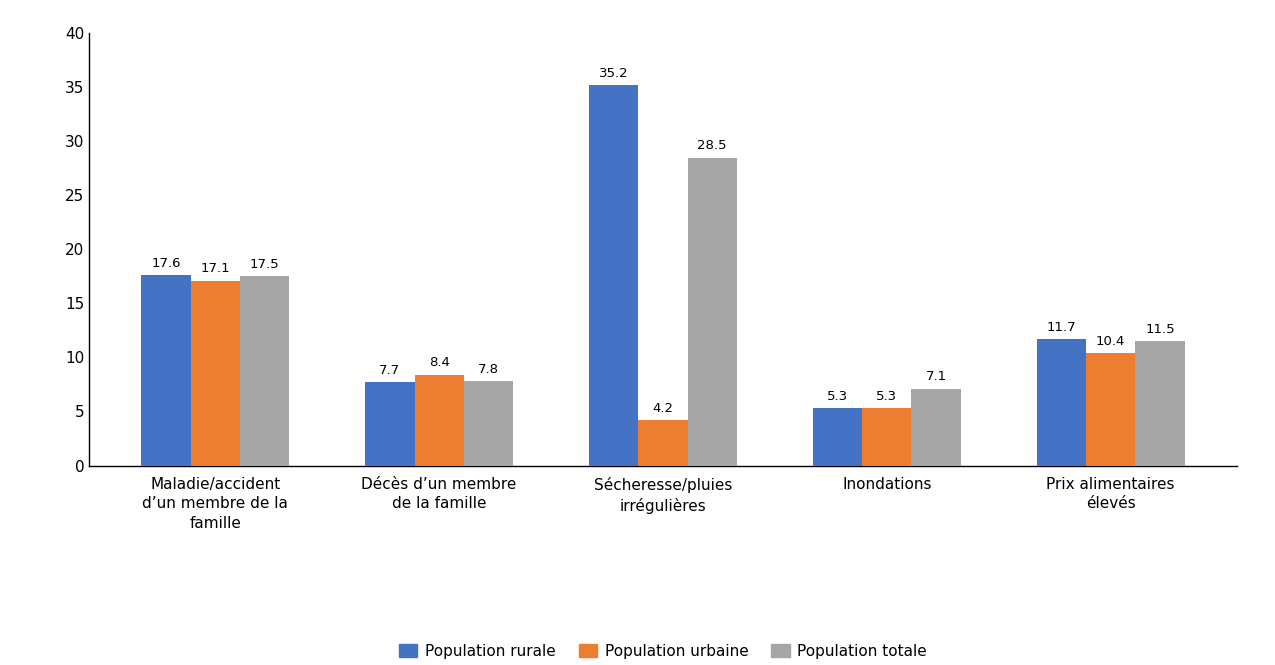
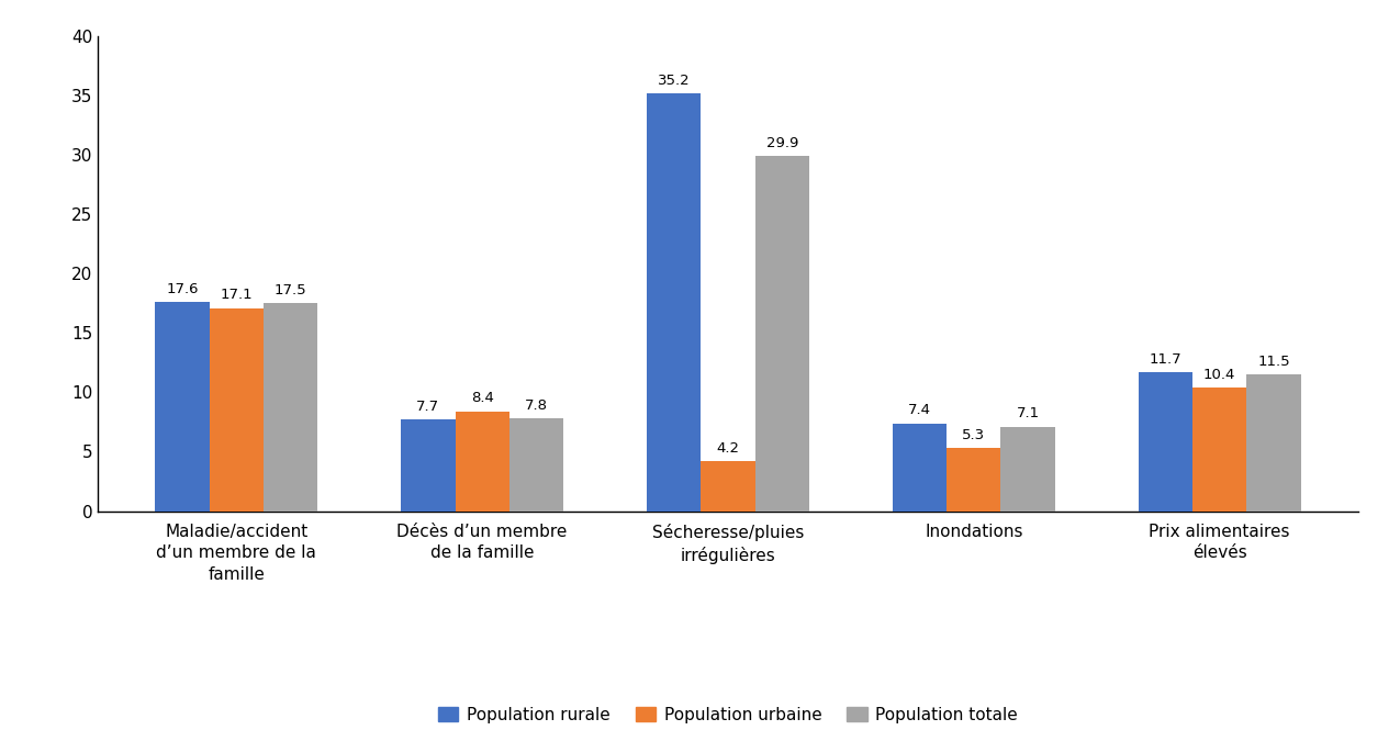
Population totale/Sécheresse/pluies irrégulières: 28.5 -> 29.9
Population rurale/Inondations: 5.3 -> 7.4
